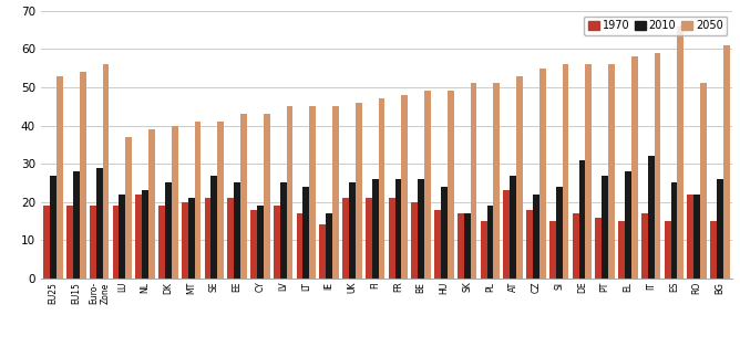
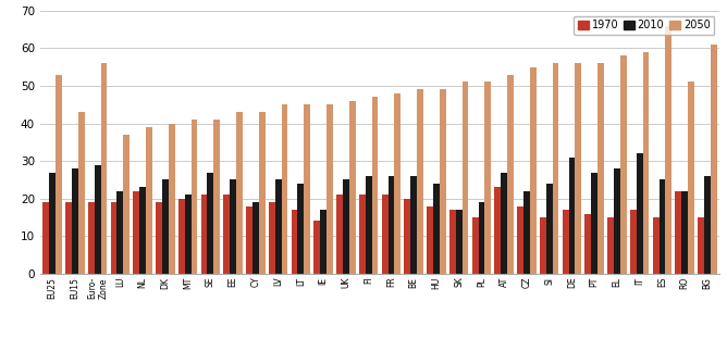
2050/EU15: 54 -> 43
